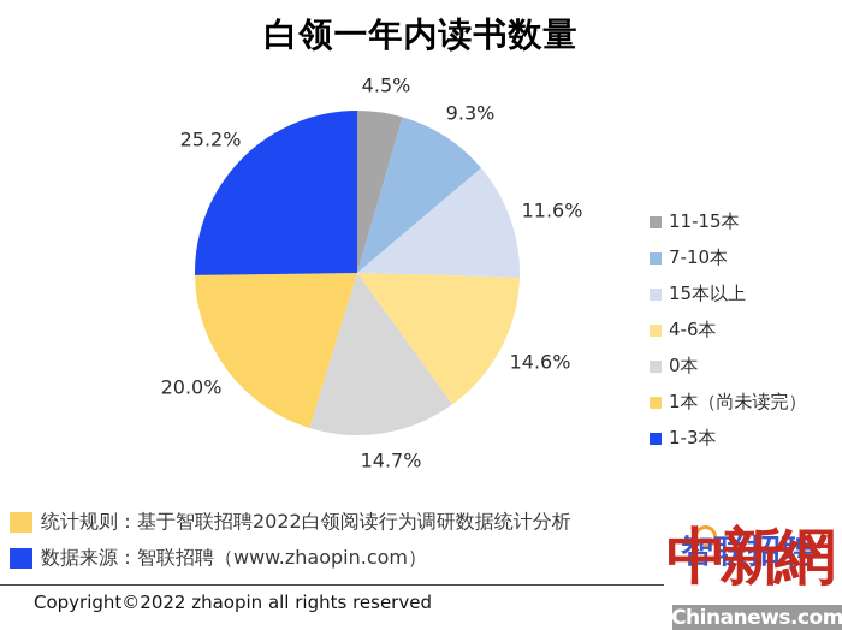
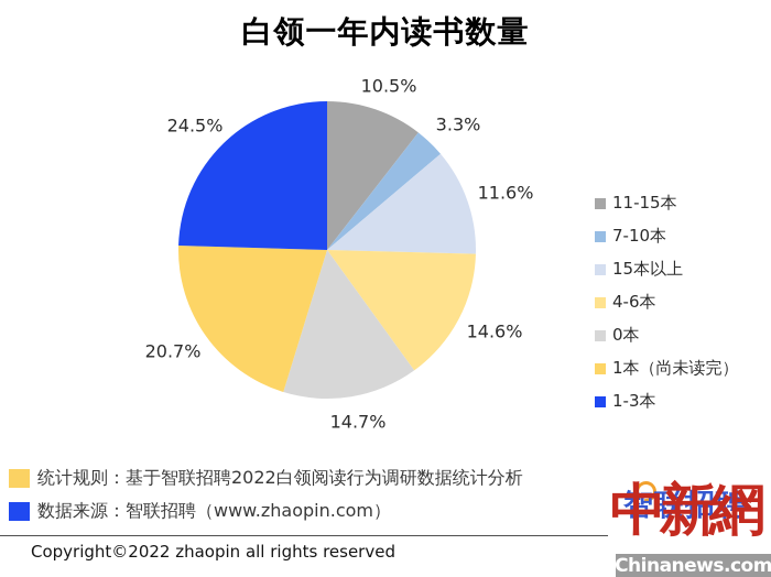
11-15本: 4.5% -> 10.5%
7-10本: 9.3% -> 3.3%
1本（尚未读完）: 20.0% -> 20.7%
1-3本: 25.2% -> 24.5%
